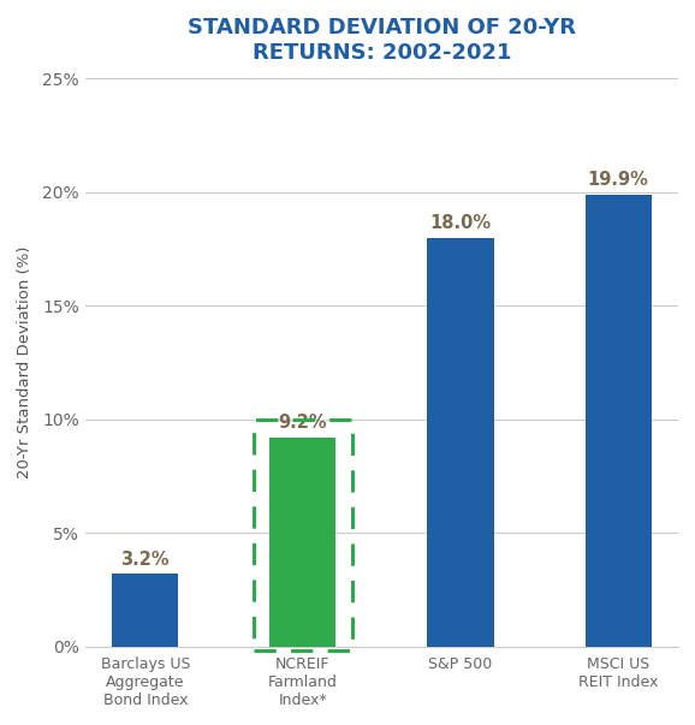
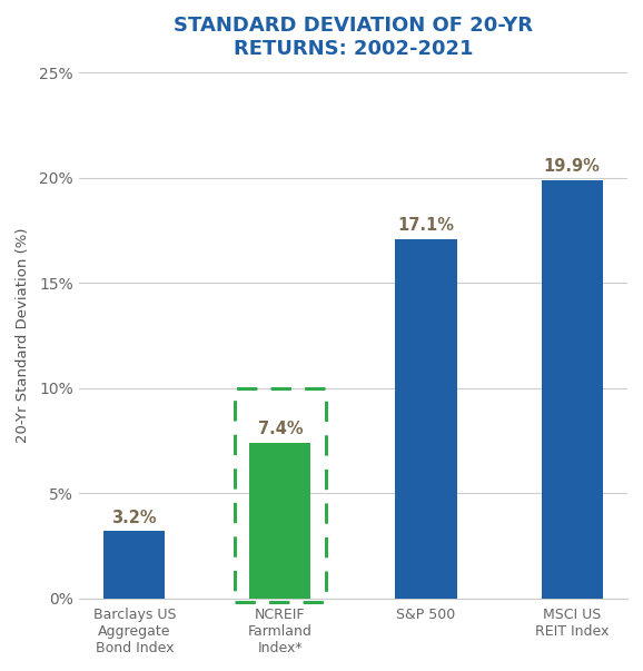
NCREIF Farmland Index*: 9.2% -> 7.4%
S&P 500: 18.0% -> 17.1%
